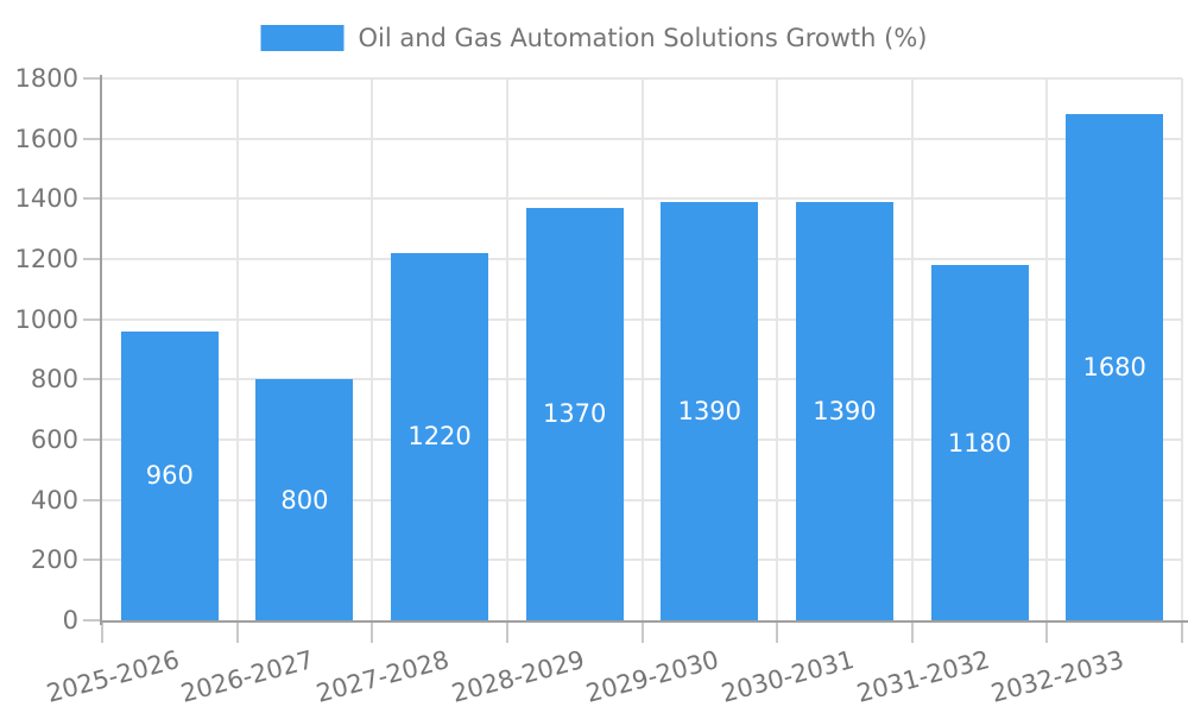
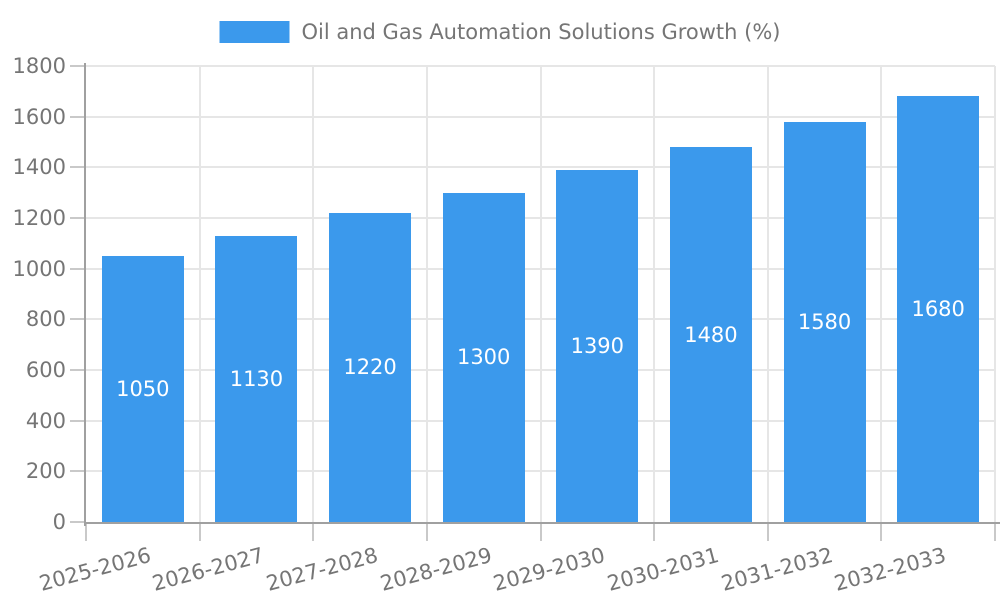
2025-2026: 960 -> 1050
2026-2027: 800 -> 1130
2028-2029: 1370 -> 1300
2030-2031: 1390 -> 1480
2031-2032: 1180 -> 1580
